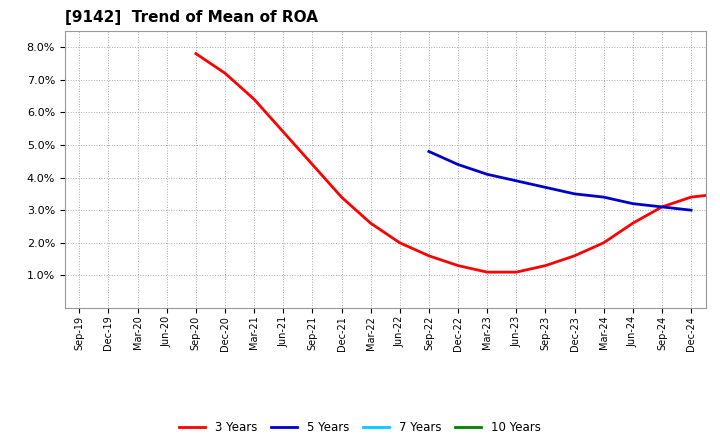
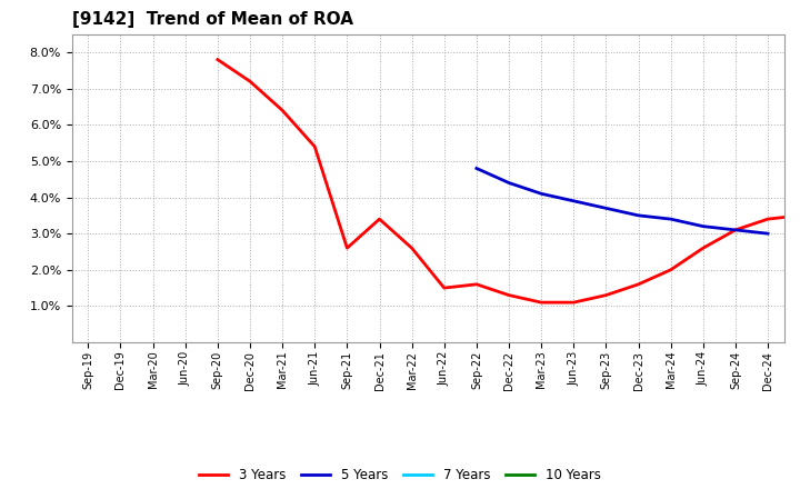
3 Years/Sep-21: 4.4% -> 2.6%
3 Years/Jun-22: 2.0% -> 1.5%
